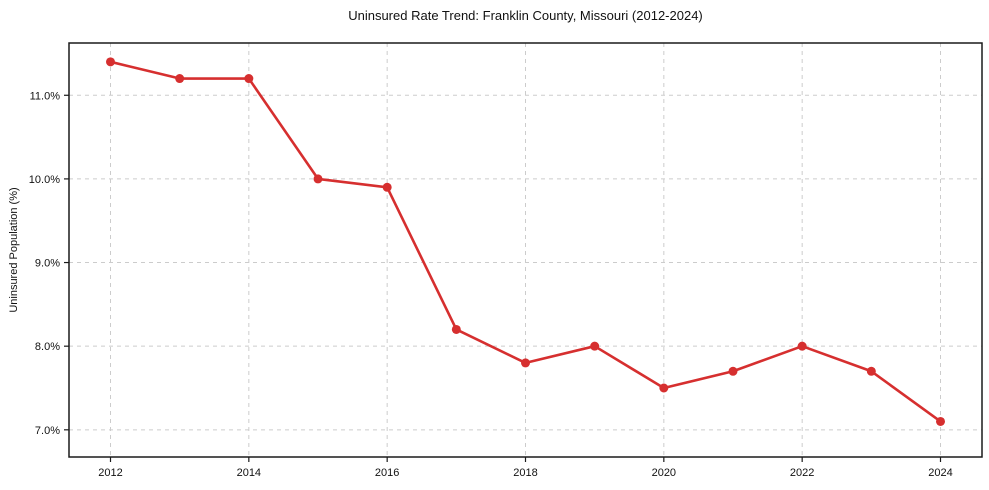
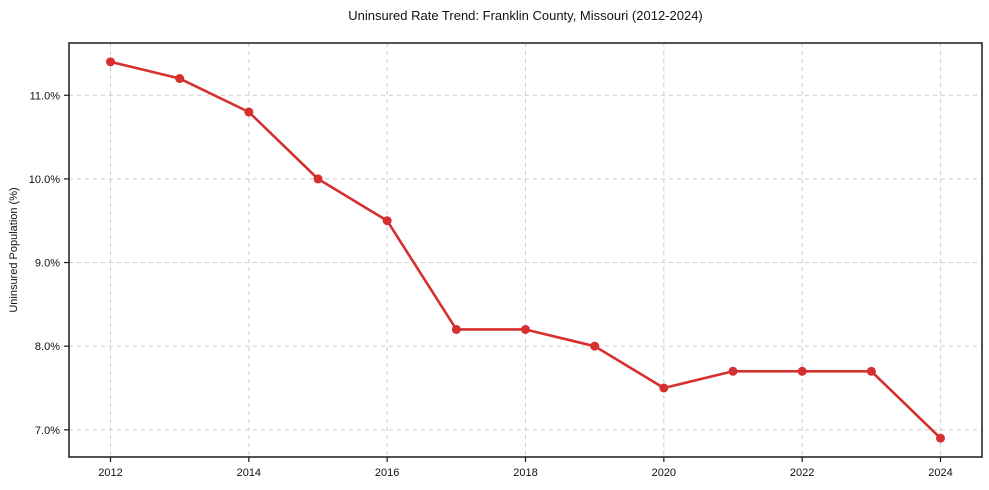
2014: 11.2% -> 10.8%
2016: 9.9% -> 9.5%
2018: 7.8% -> 8.2%
2022: 8.0% -> 7.7%
2024: 7.1% -> 6.9%
